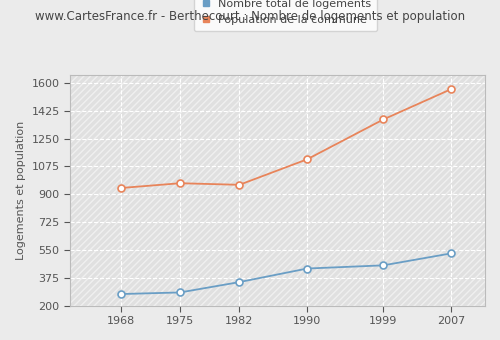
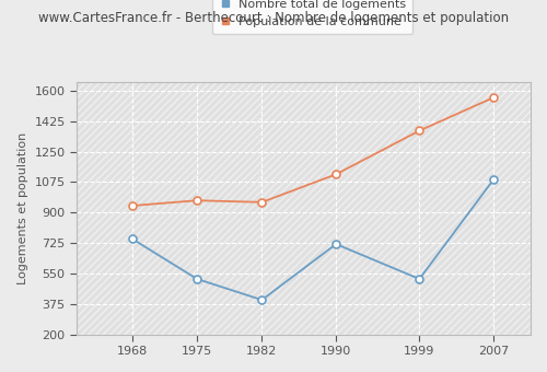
Nombre total de logements/1968: 280 -> 750
Nombre total de logements/1975: 280 -> 520
Nombre total de logements/1982: 350 -> 400
Nombre total de logements/1990: 440 -> 720
Nombre total de logements/1999: 460 -> 520
Nombre total de logements/2007: 530 -> 1090
